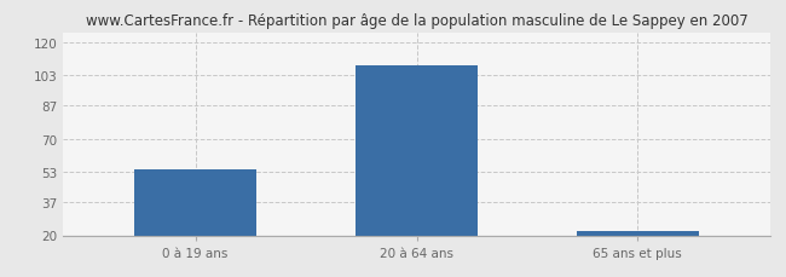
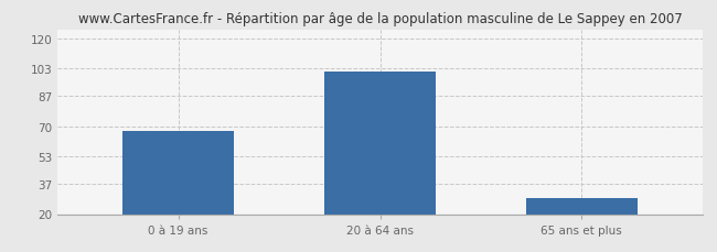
0 à 19 ans: 54 -> 67
20 à 64 ans: 108 -> 101
65 ans et plus: 22 -> 29
